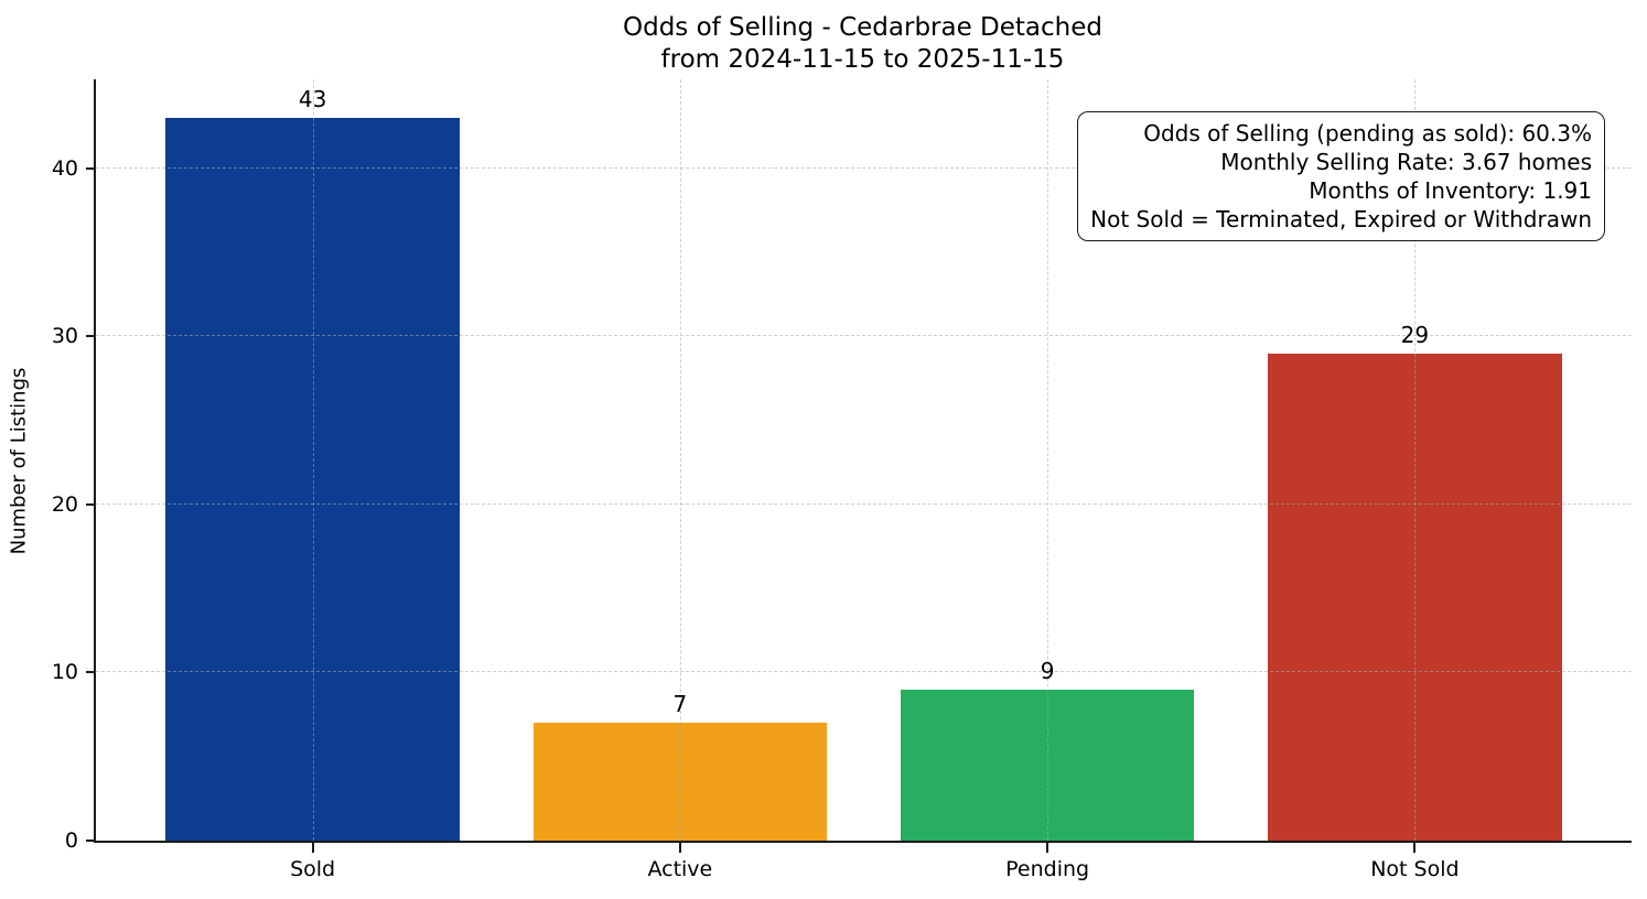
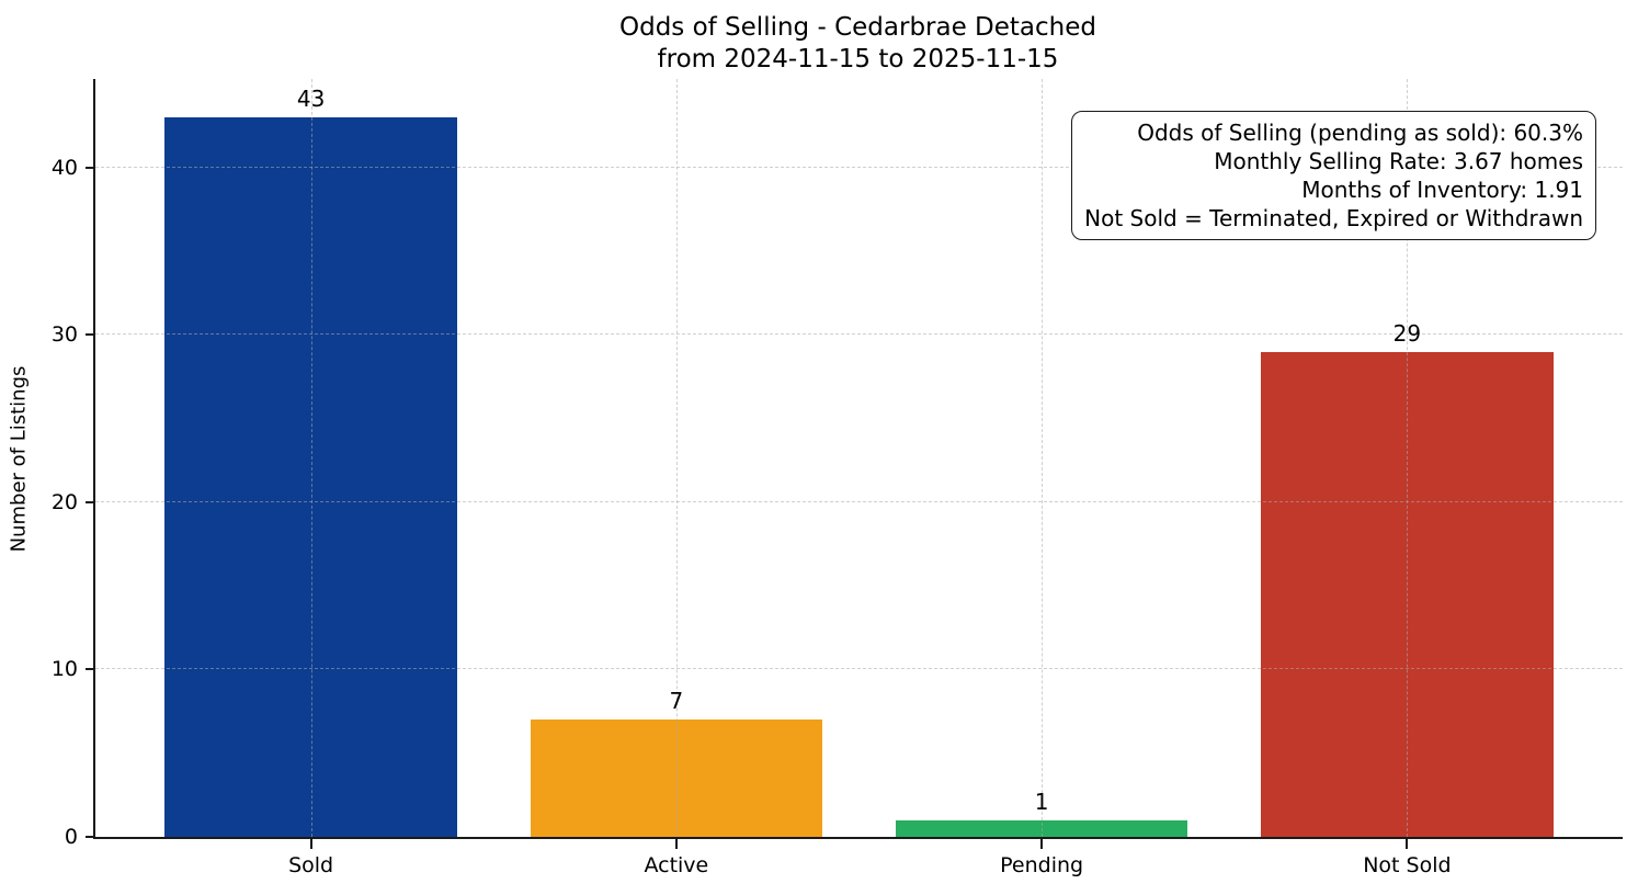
Pending: 9 -> 1
